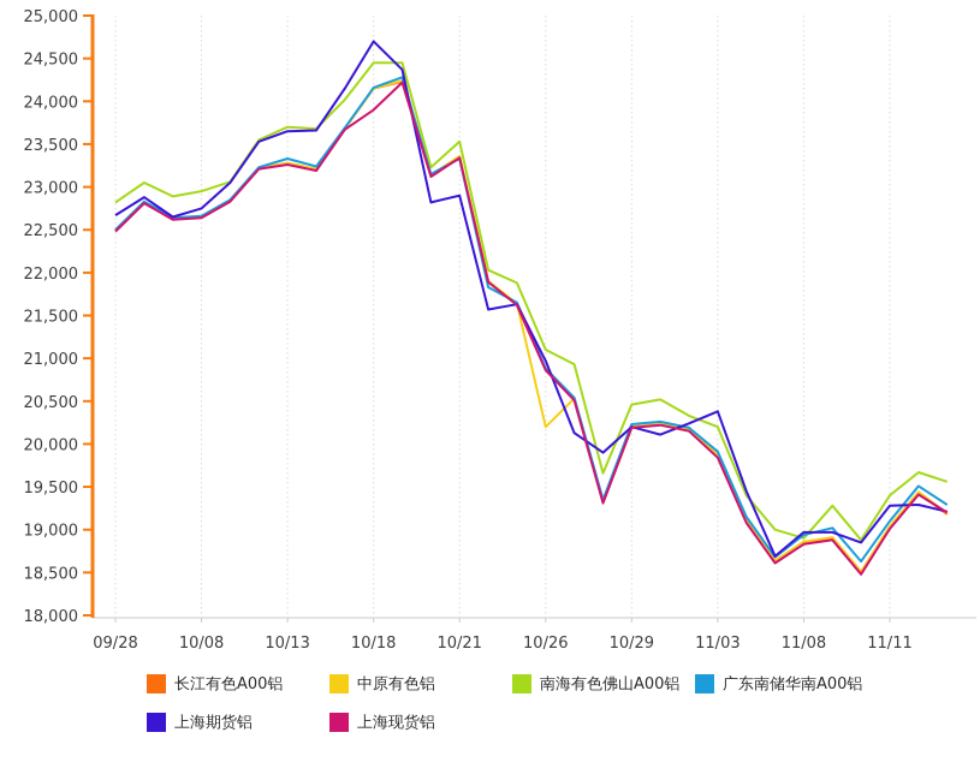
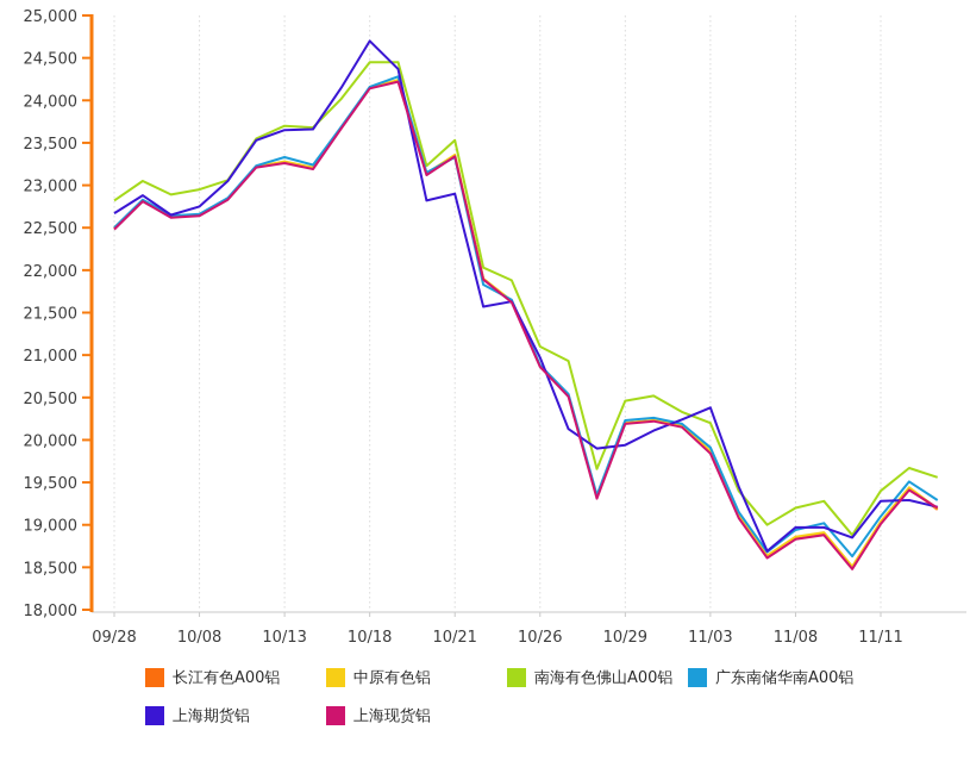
上海现货铝/10/18: 23900 -> 24100
中原有色铝/10/26: 20200 -> 20900
上海期货铝/10/29: 20200 -> 19900
南海有色佛山A00铝/11/08: 18900 -> 19200
